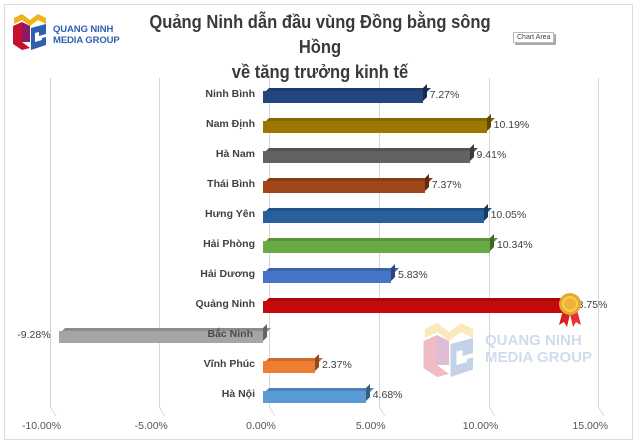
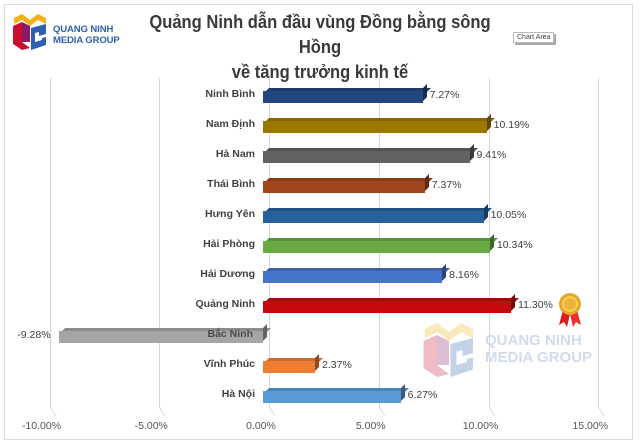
Hải Dương: 5.83% -> 8.16%
Quảng Ninh: 13.75% -> 11.30%
Hà Nội: 4.68% -> 6.27%
